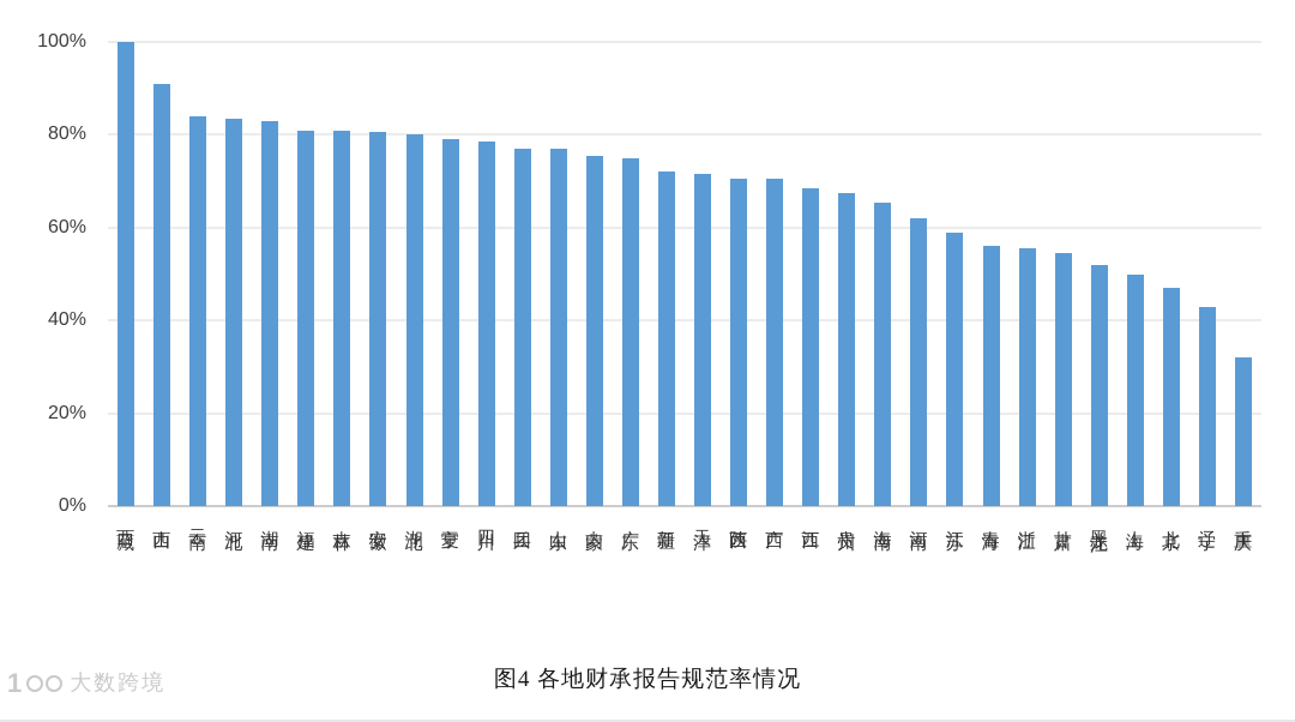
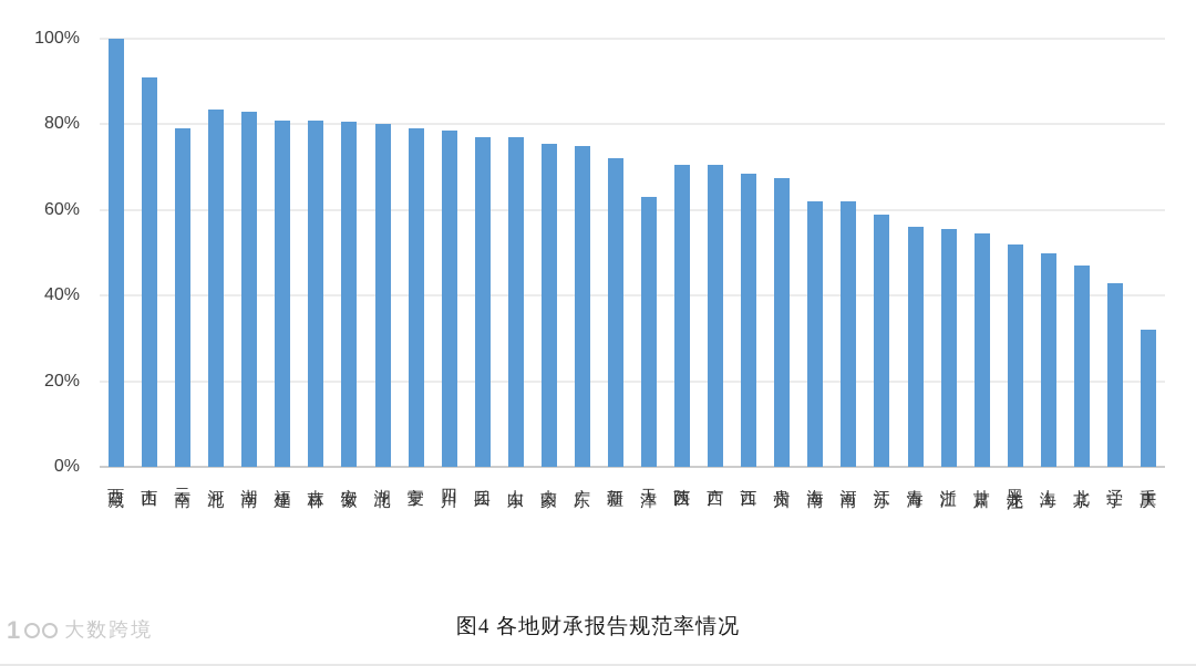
云南: 84% -> 79%
天津: 72% -> 63%
海南: 66% -> 62%
